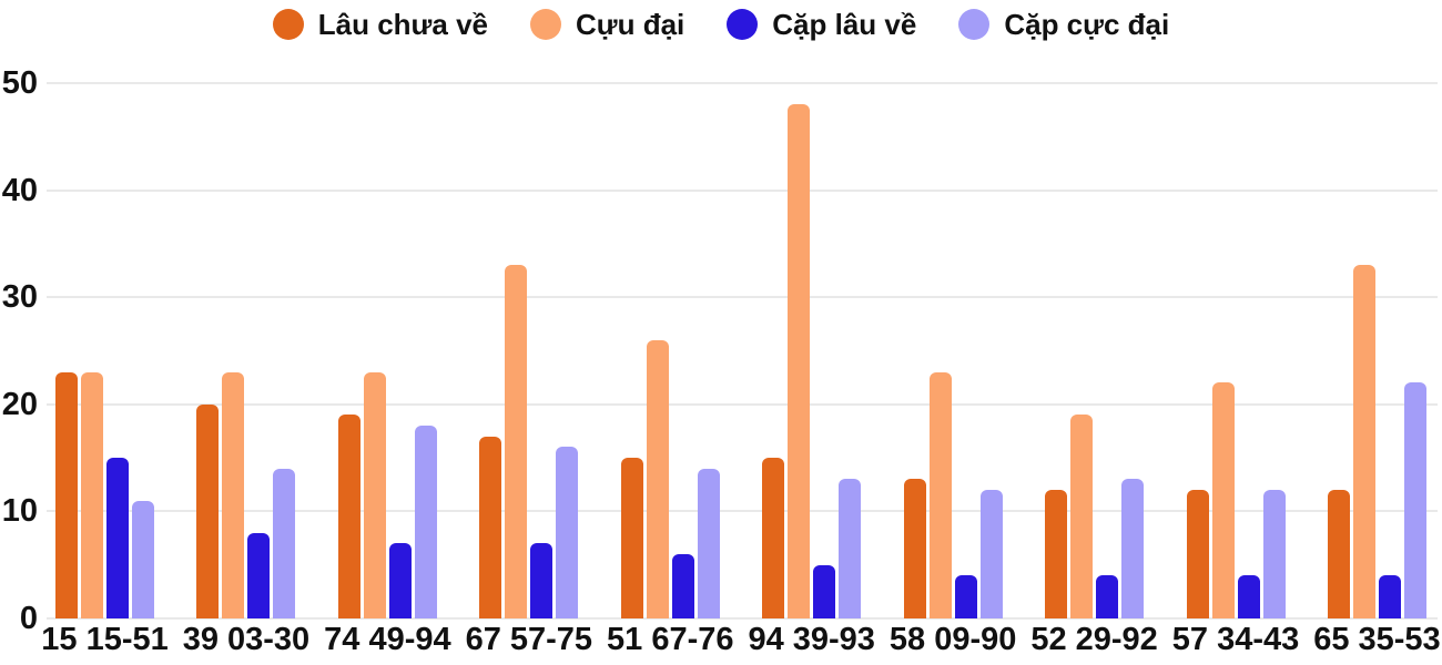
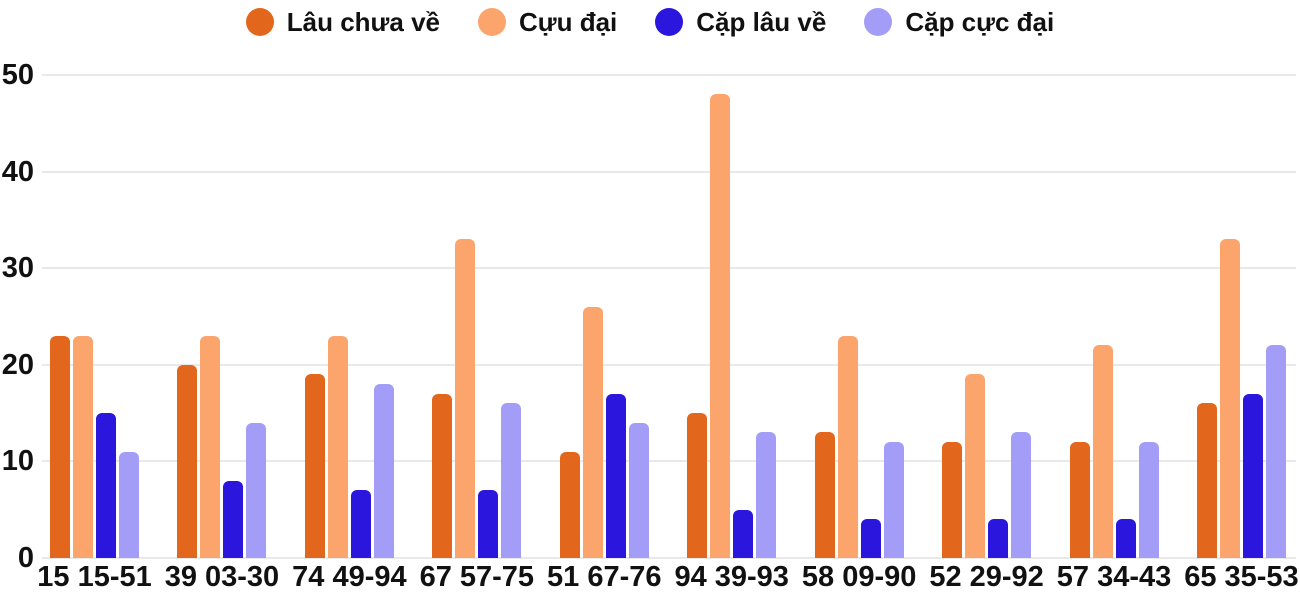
Lâu chưa về/51 67-76: 15 -> 11
Cặp lâu về/51 67-76: 6 -> 17
Lâu chưa về/65 35-53: 12 -> 16
Cặp lâu về/65 35-53: 4 -> 17
